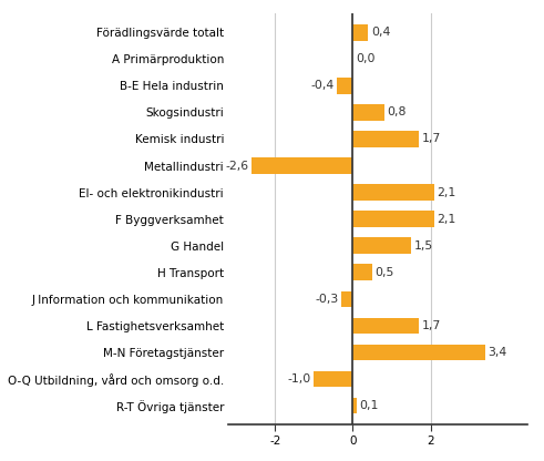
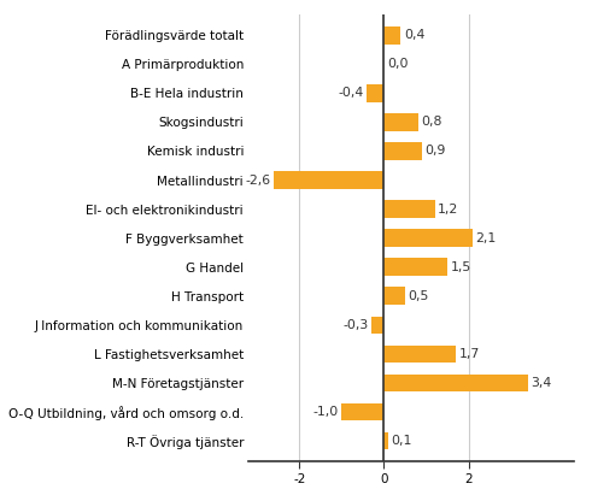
Kemisk industri: 1,7 -> 0,9
El- och elektronikindustri: 2,1 -> 1,2
